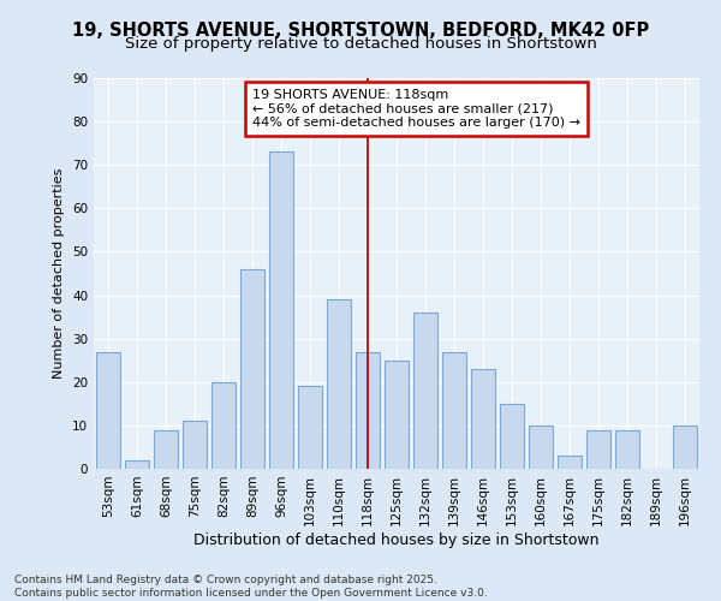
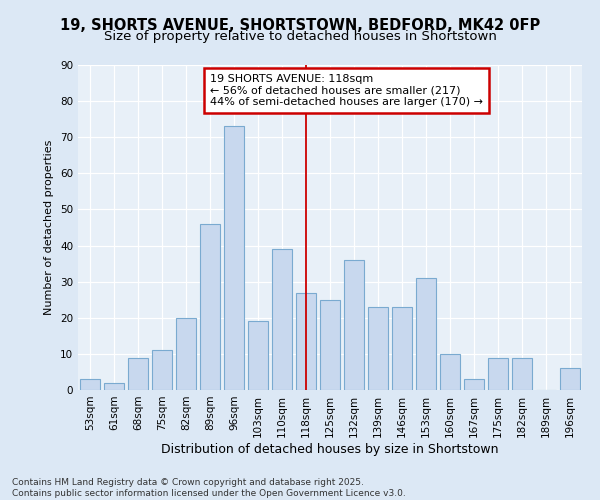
53sqm: 27 -> 3
139sqm: 27 -> 23
153sqm: 15 -> 31
196sqm: 10 -> 6
